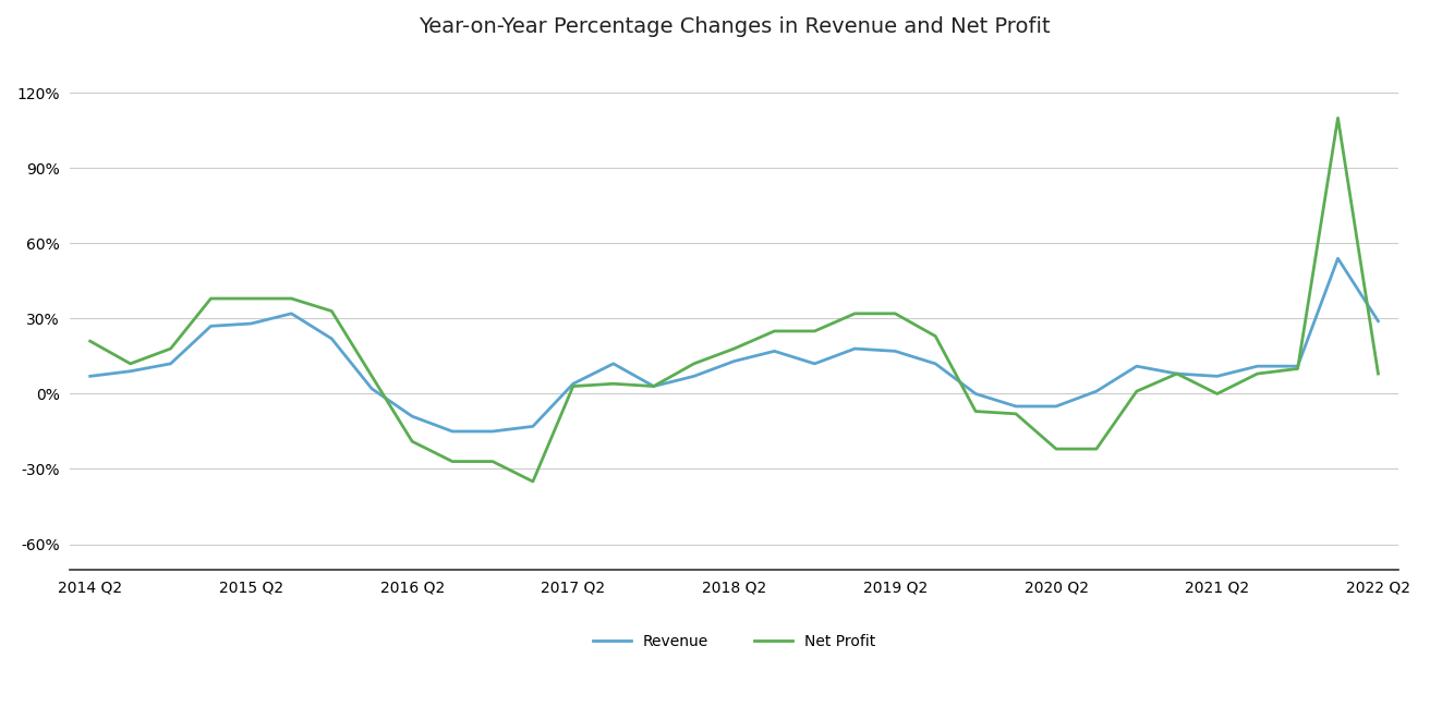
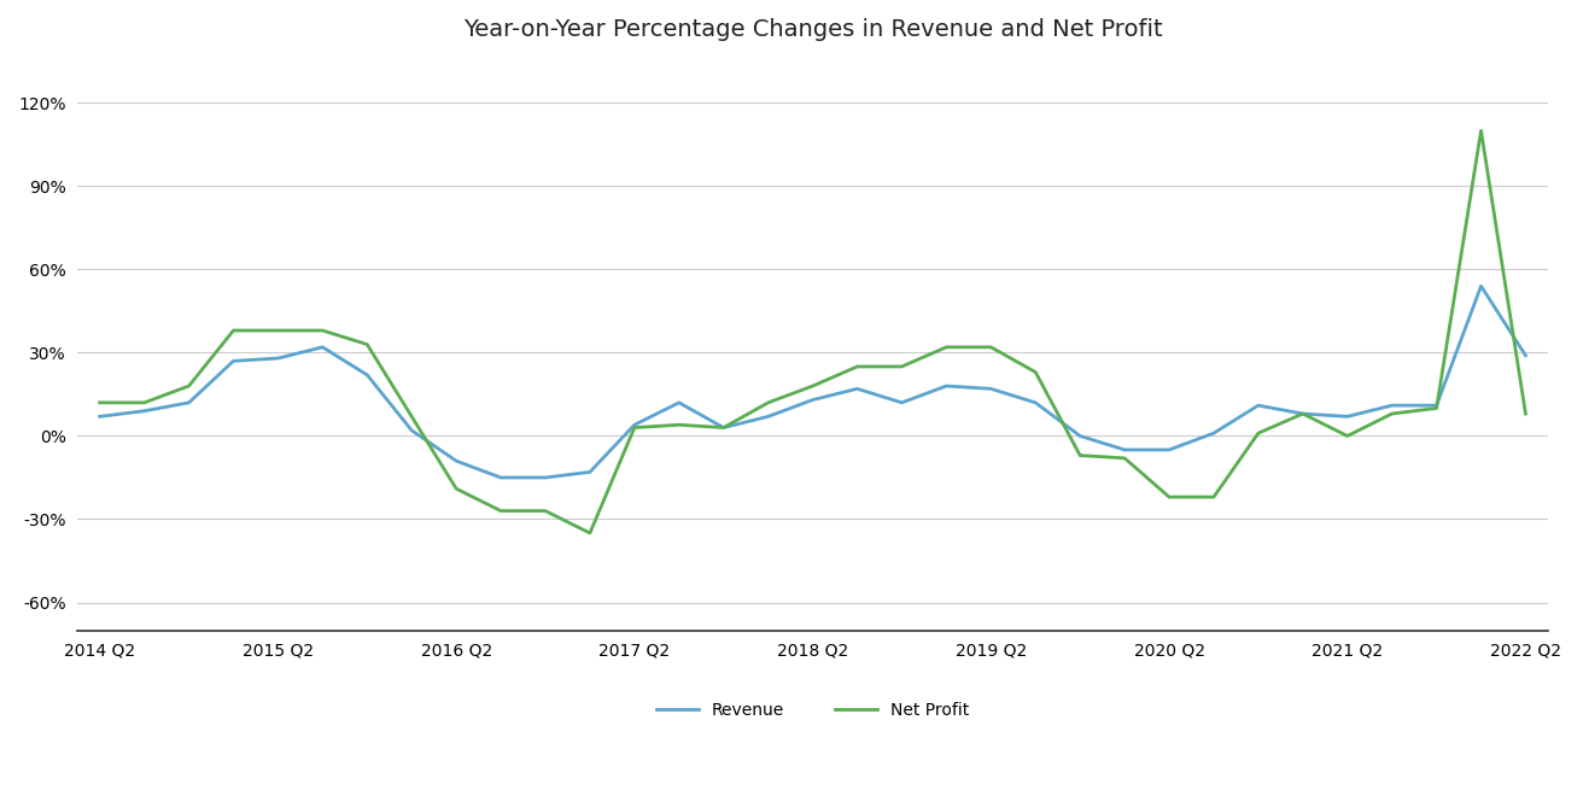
Net Profit/2014 Q2: 21% -> 12%
